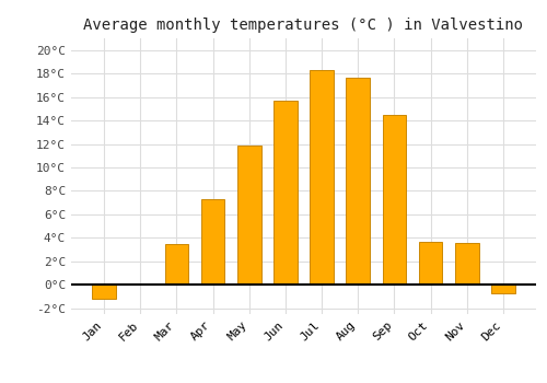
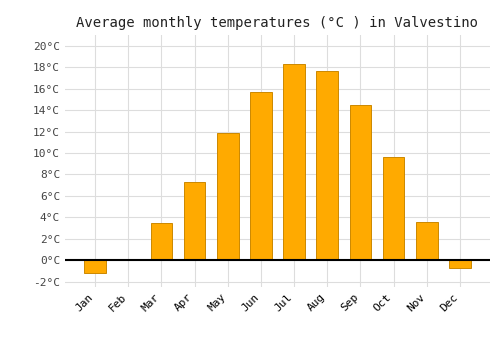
Oct: 3.7°C -> 9.6°C
